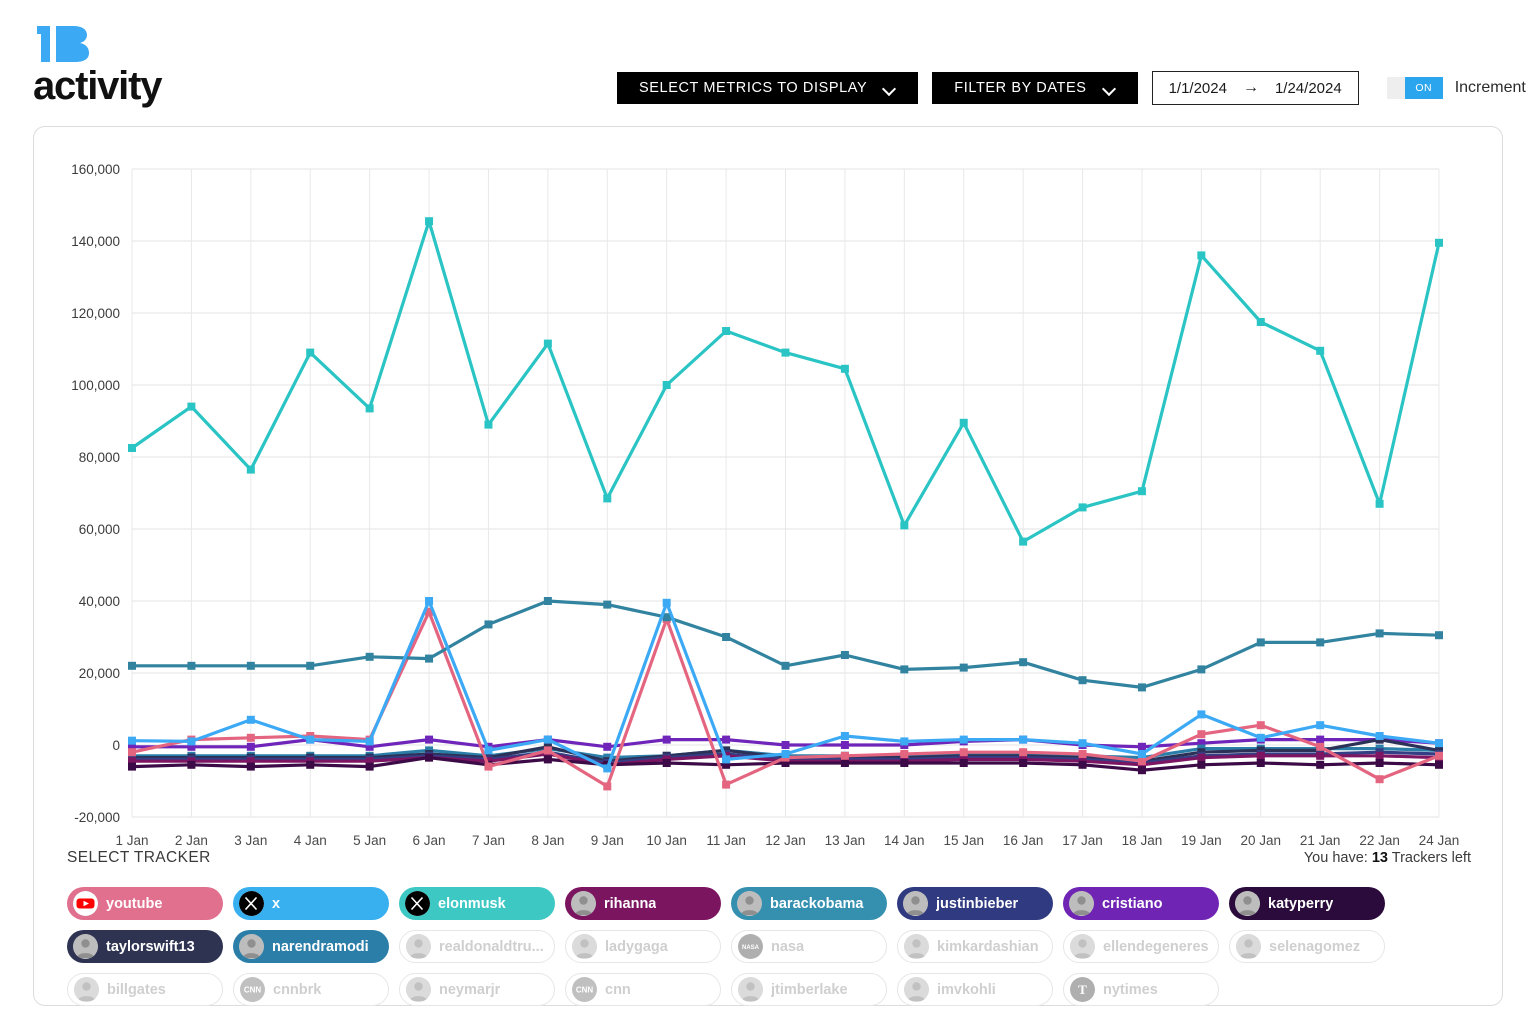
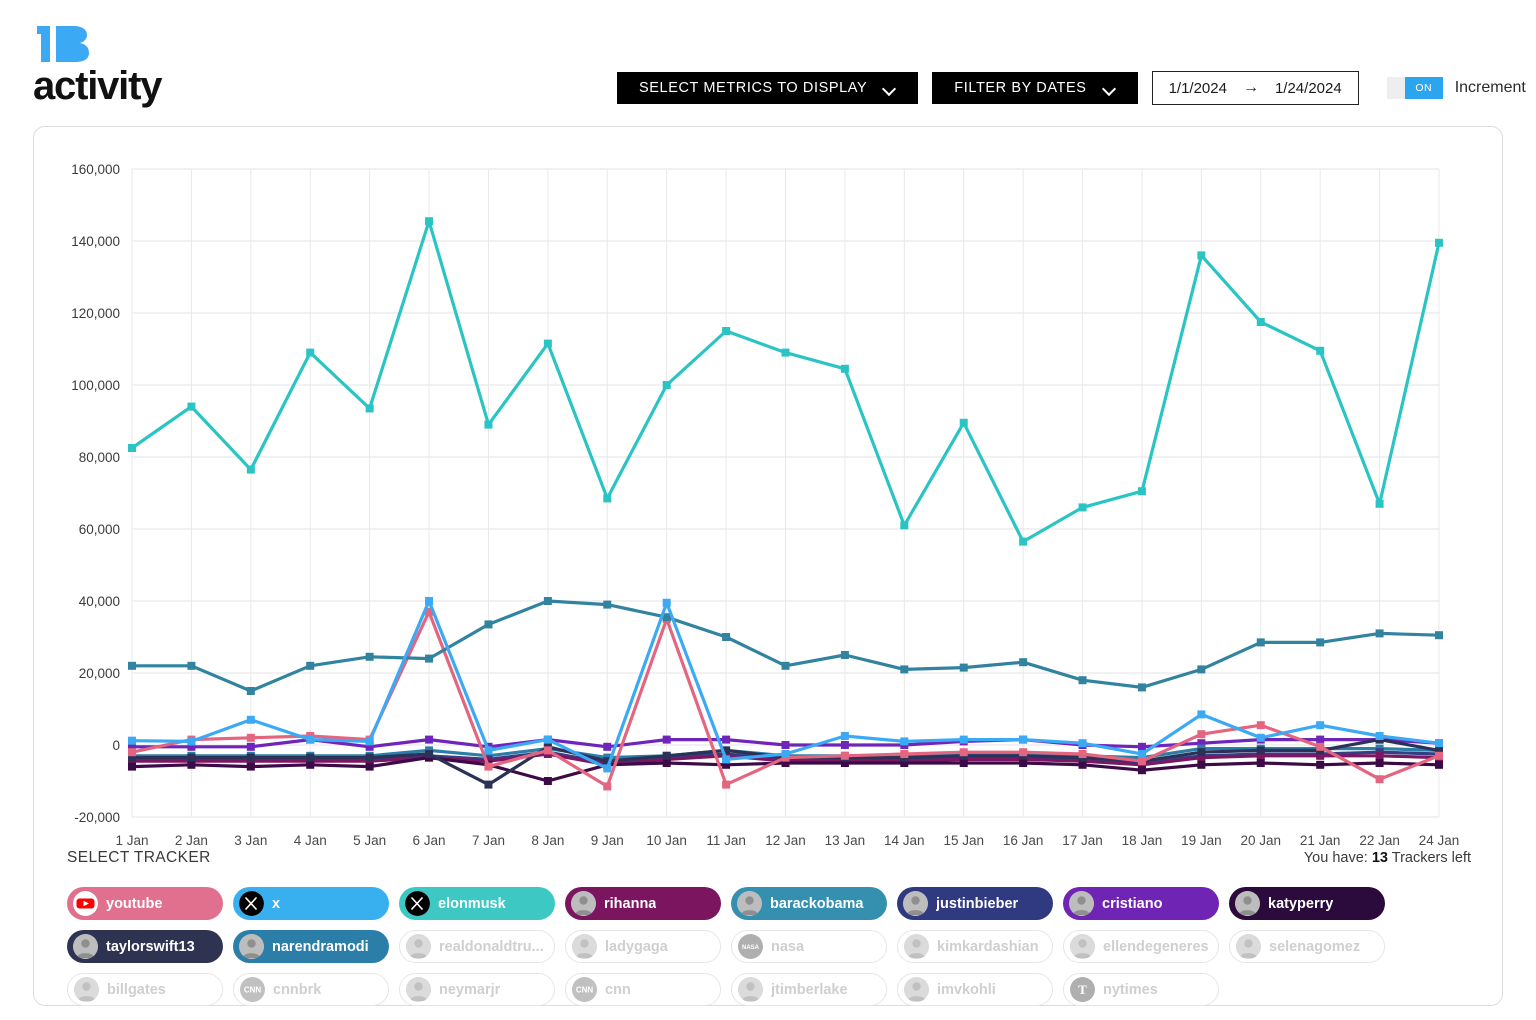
barackobama/3 Jan: 22000 -> 15000
taylorswift13/7 Jan: -4000 -> -11000
katyperry/8 Jan: -4000 -> -10000
